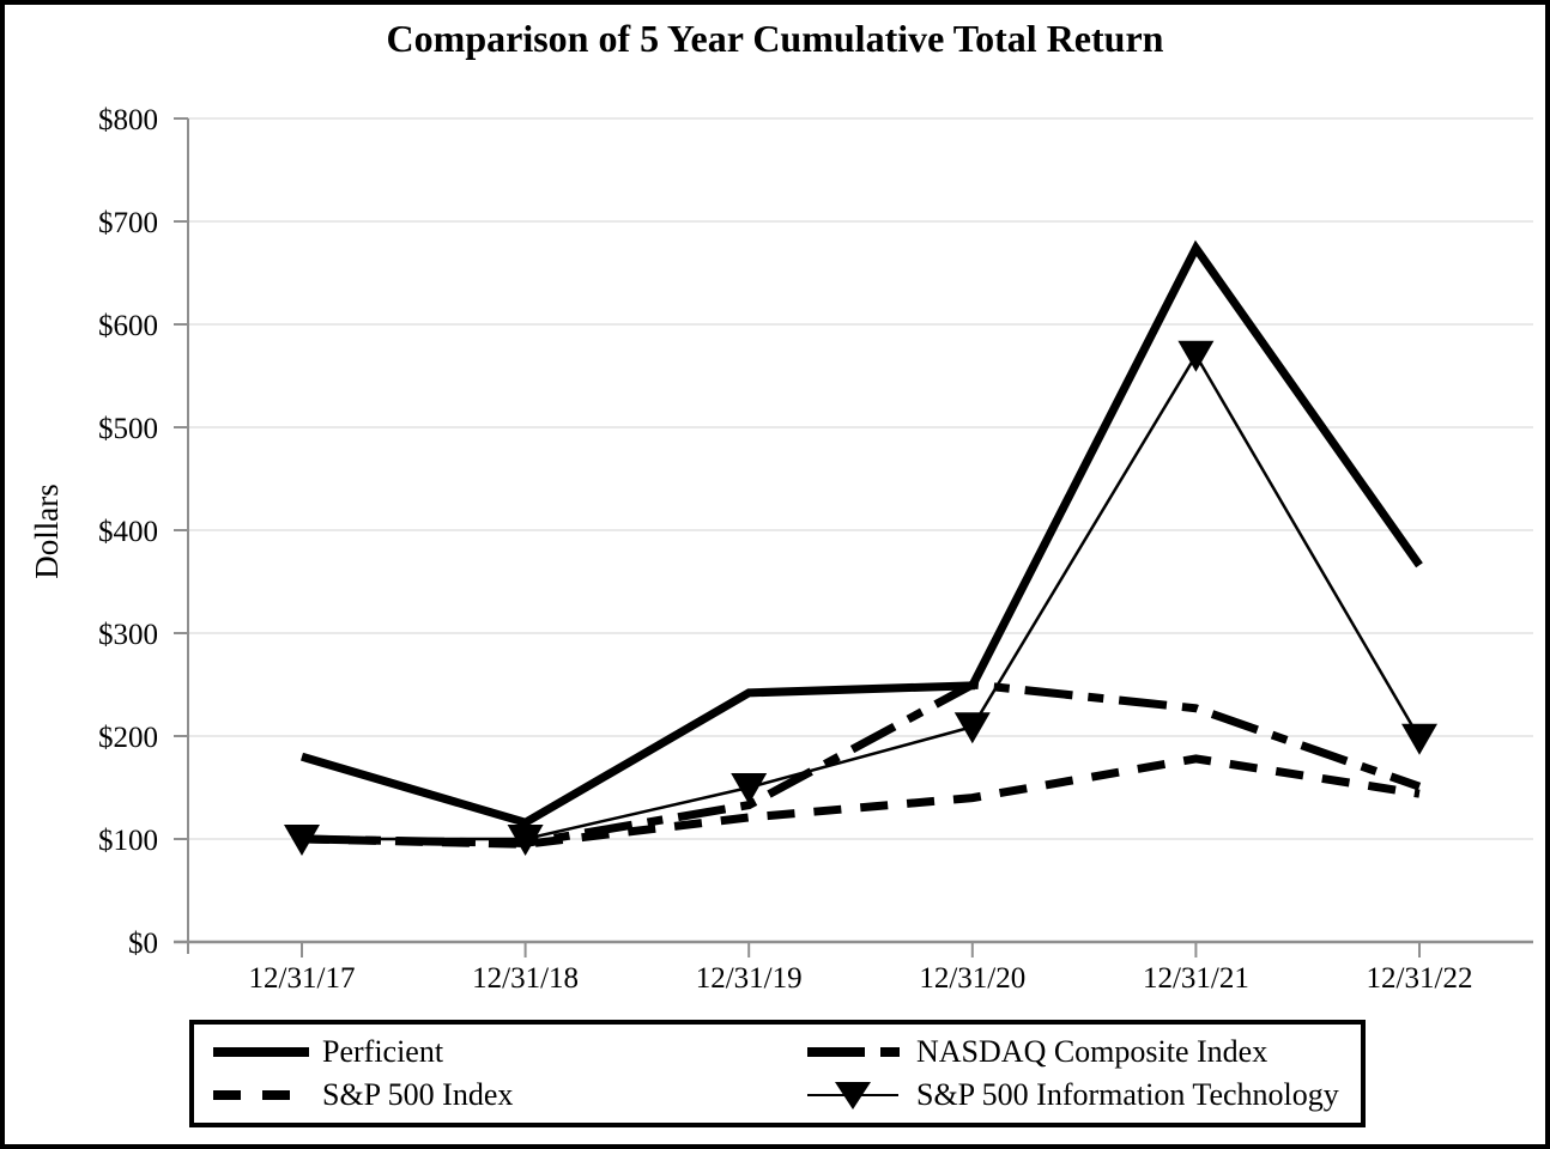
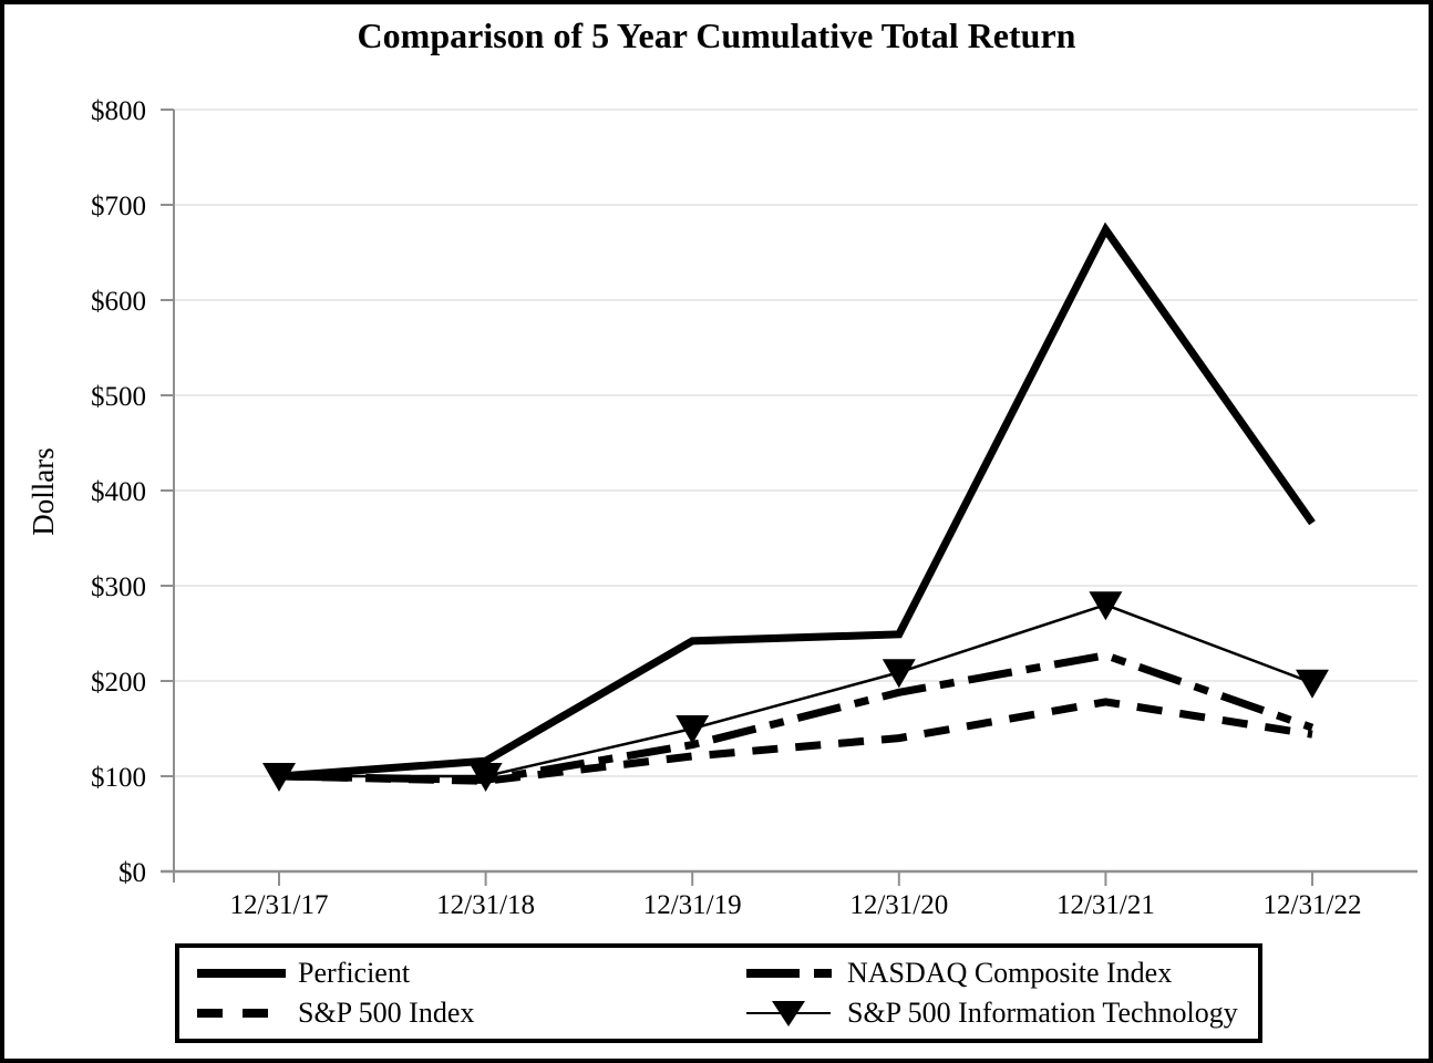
Perficient/12/31/17: $180 -> $100
NASDAQ Composite Index/12/31/20: $250 -> $190
S&P 500 Information Technology/12/31/21: $570 -> $280
